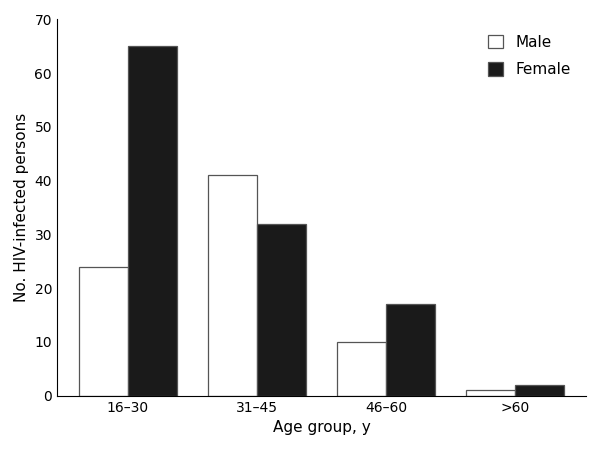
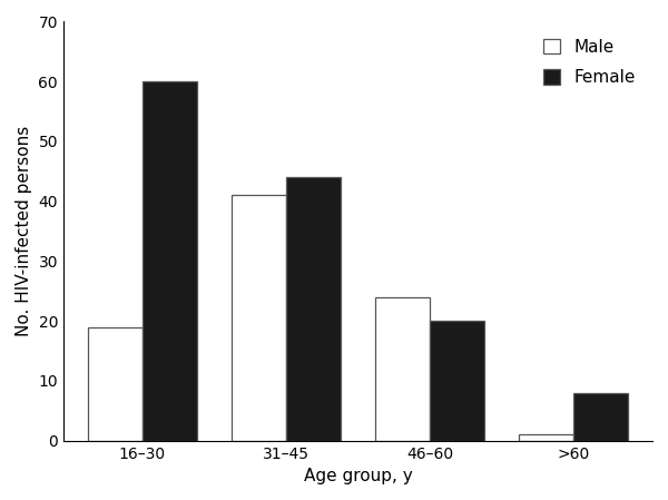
Male/16–30: 24 -> 19
Female/16–30: 65 -> 60
Female/31–45: 32 -> 44
Male/46–60: 10 -> 24
Female/46–60: 17 -> 20
Female/>60: 2 -> 8
